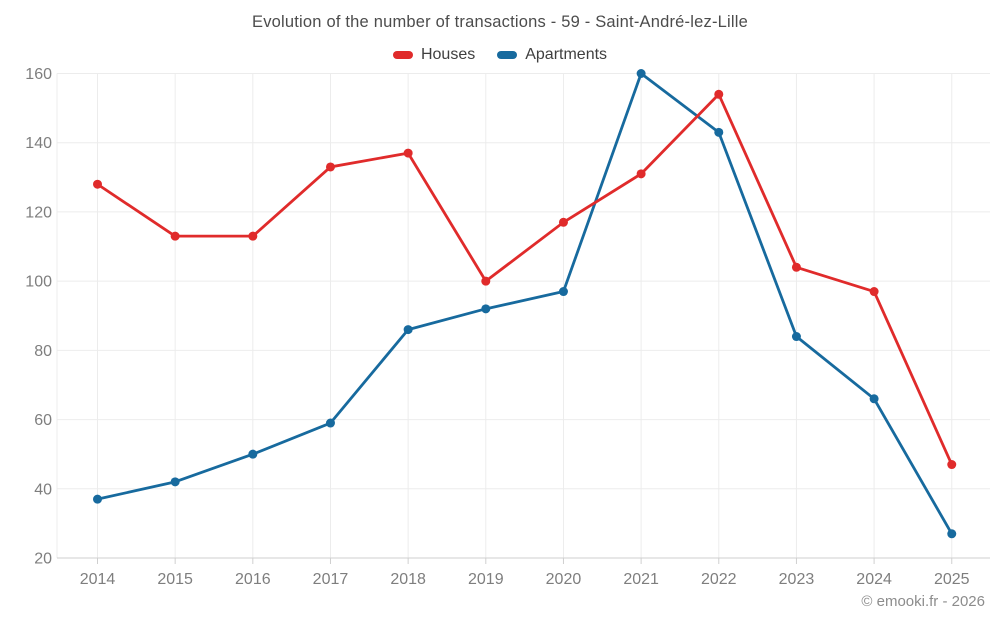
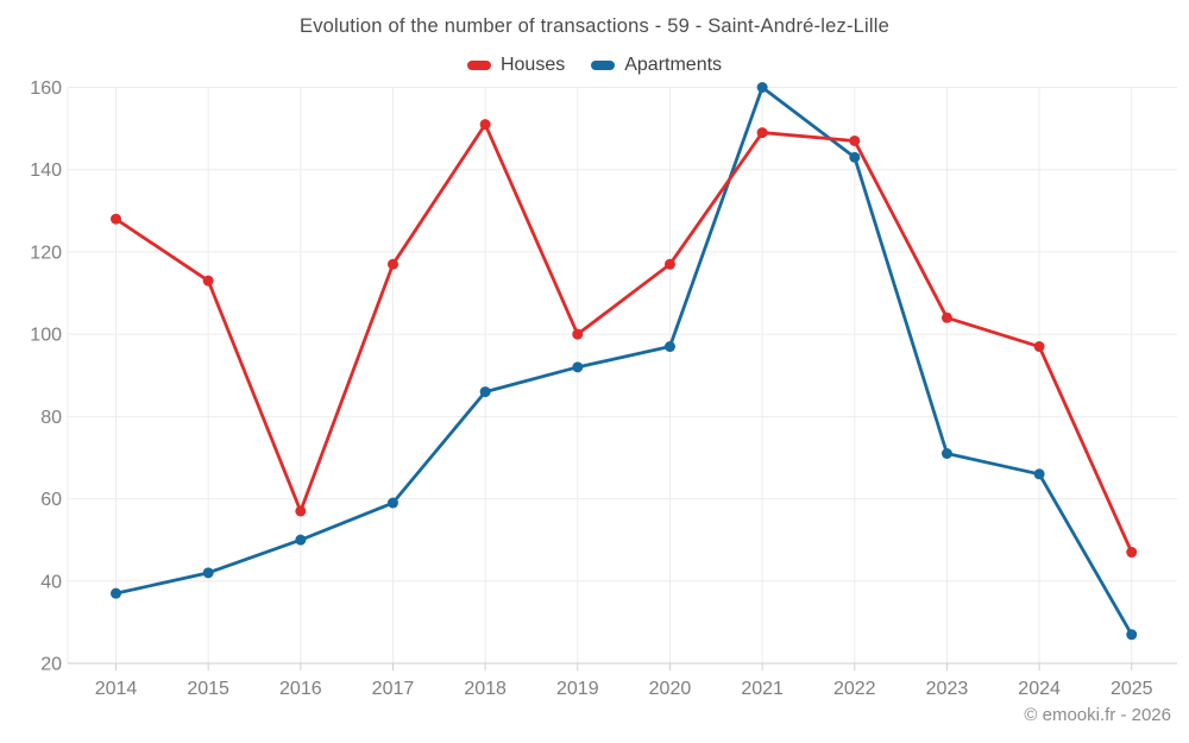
Houses/2016: 113 -> 57
Houses/2017: 133 -> 117
Houses/2018: 137 -> 151
Houses/2021: 131 -> 149
Houses/2022: 154 -> 147
Apartments/2023: 84 -> 71
